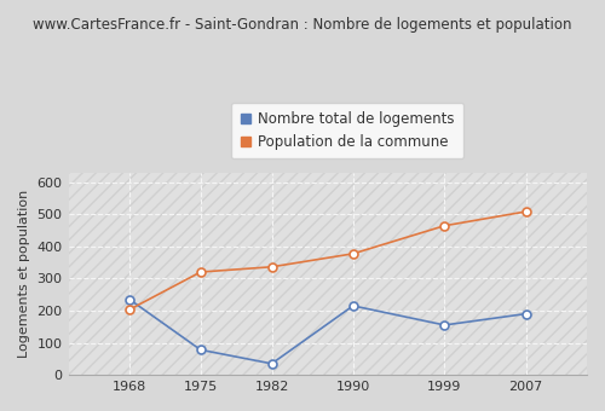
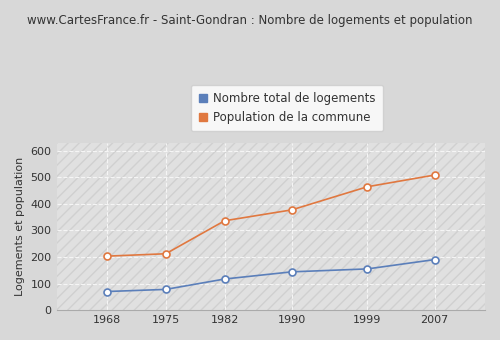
Nombre total de logements/1968: 235 -> 70
Population de la commune/1975: 320 -> 212
Nombre total de logements/1982: 35 -> 117
Nombre total de logements/1990: 215 -> 144
